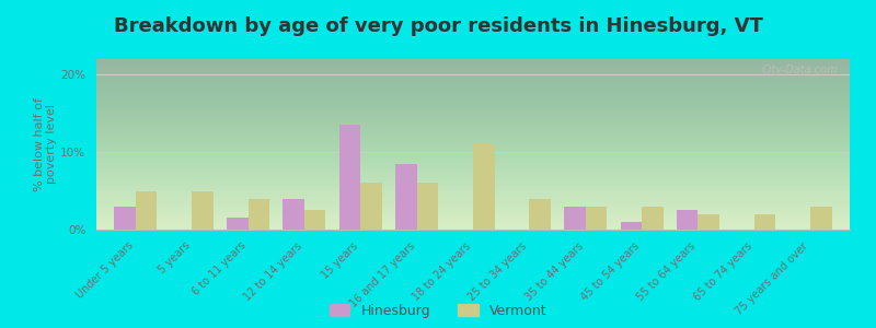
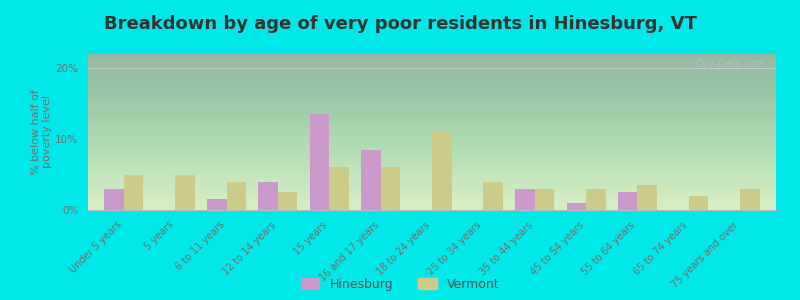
Vermont/55 to 64 years: 2.0% -> 3.5%
